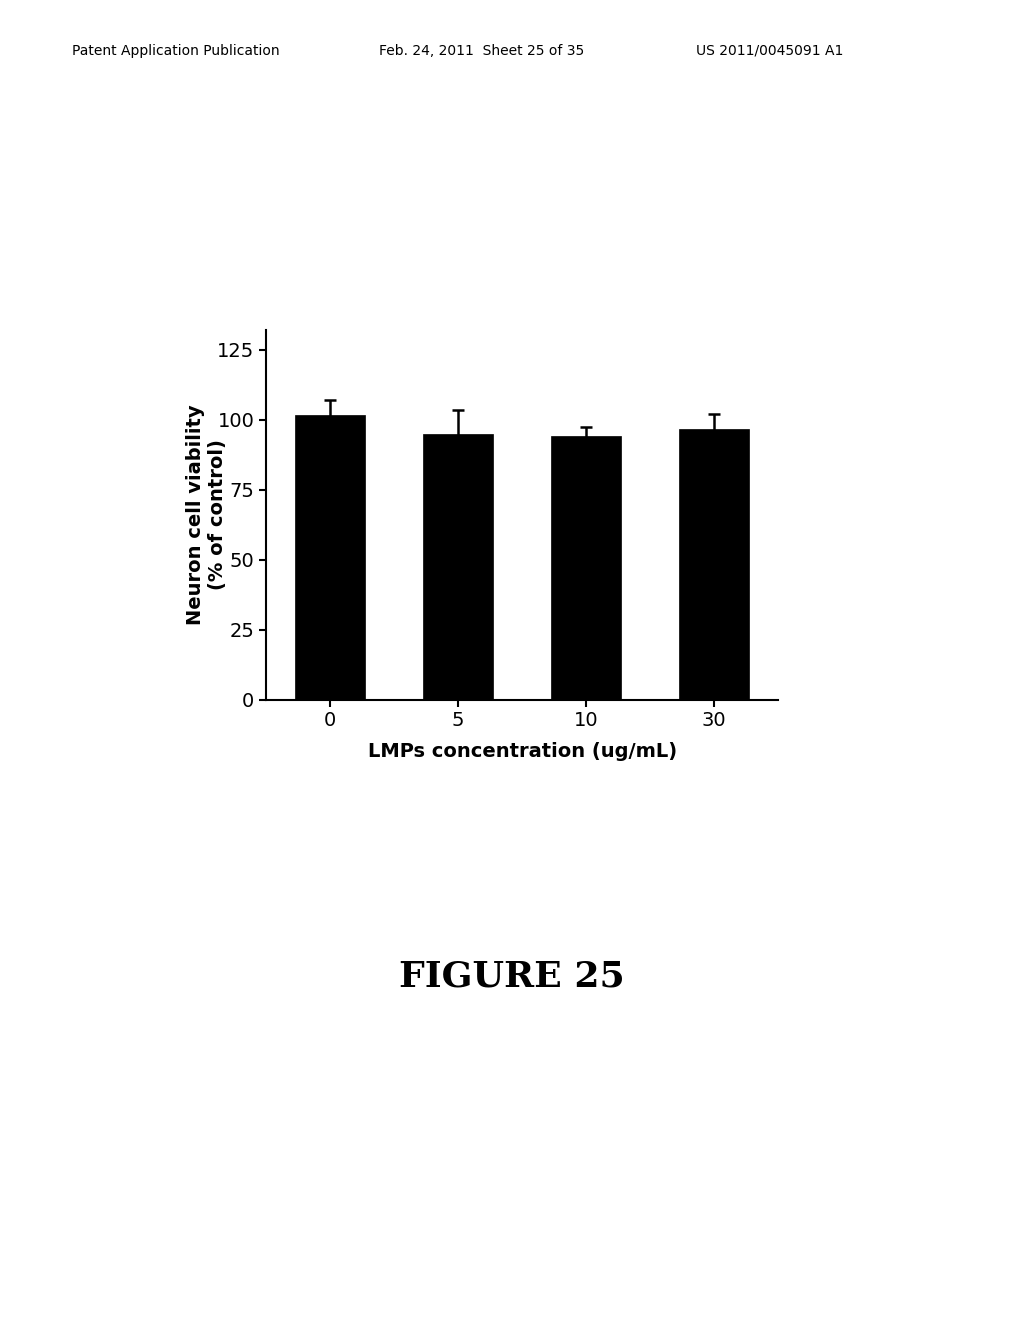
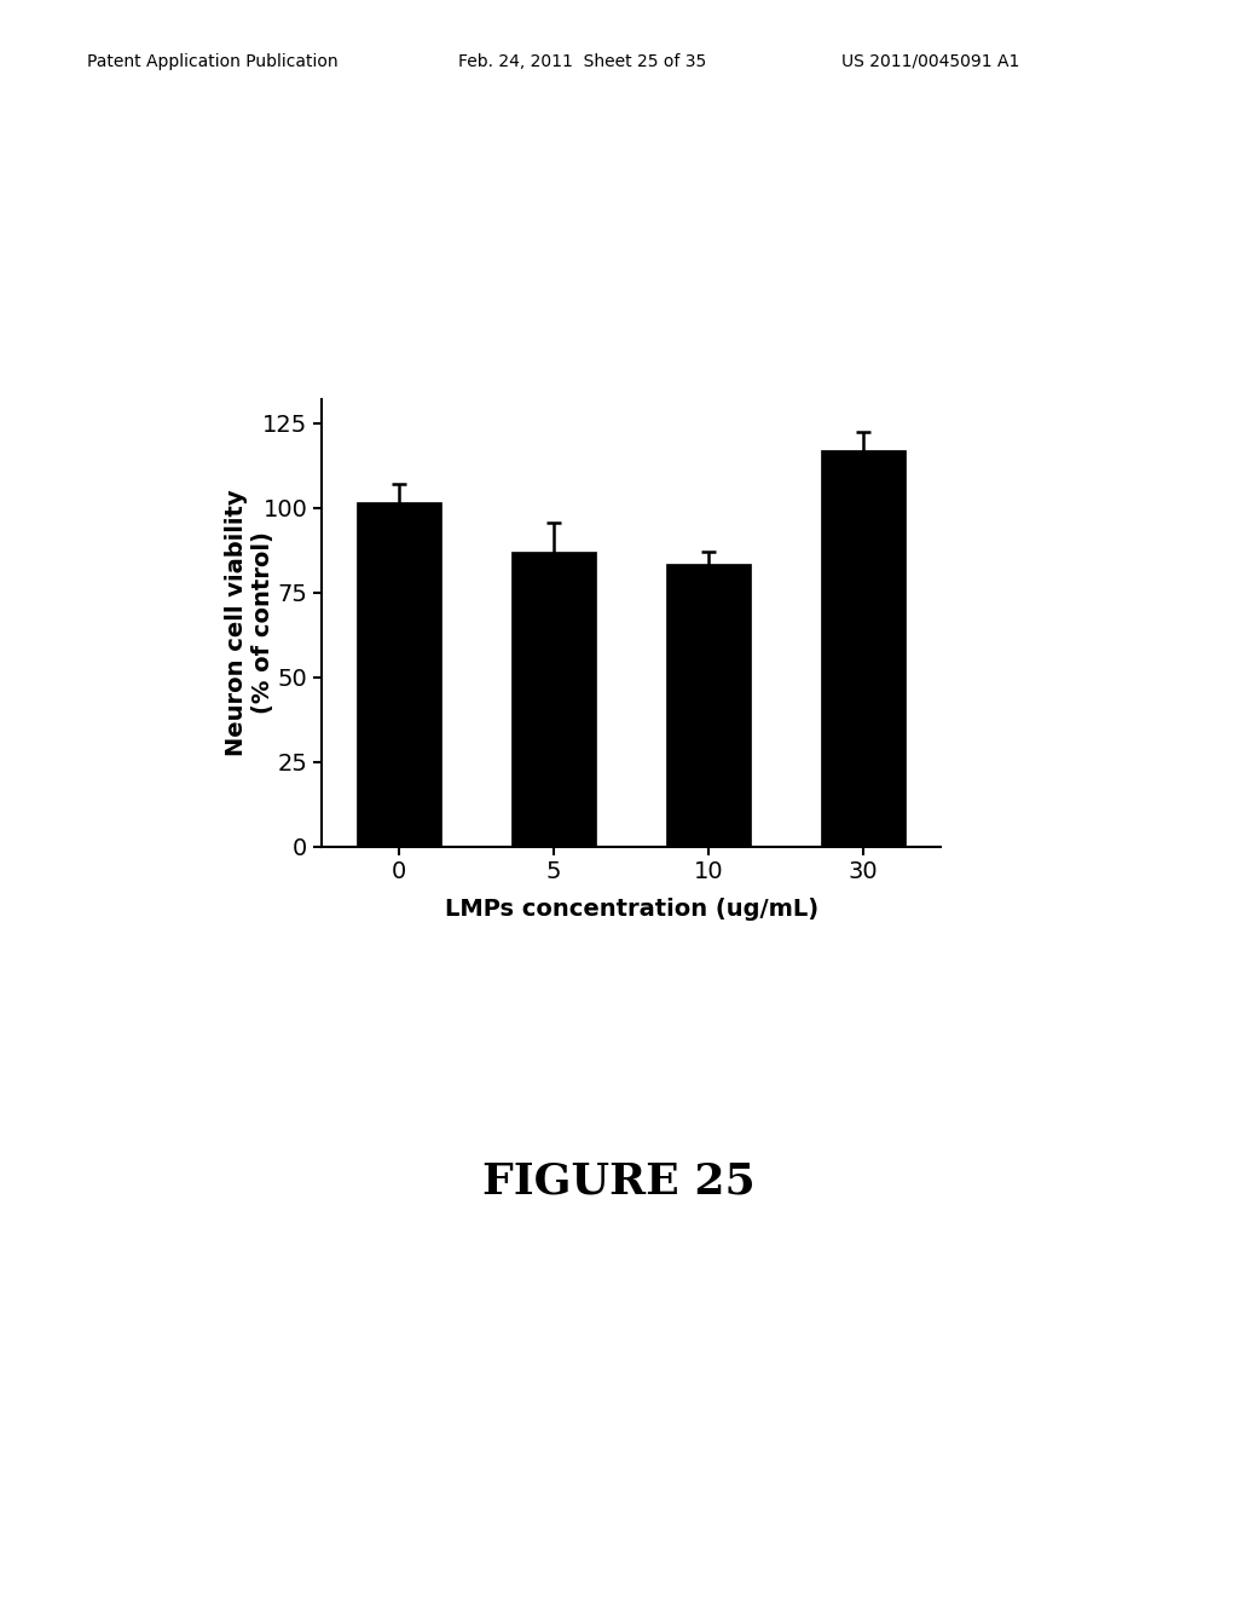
5: 95.0 -> 87.0
10: 94.0 -> 83.5
30: 96.5 -> 117.0
